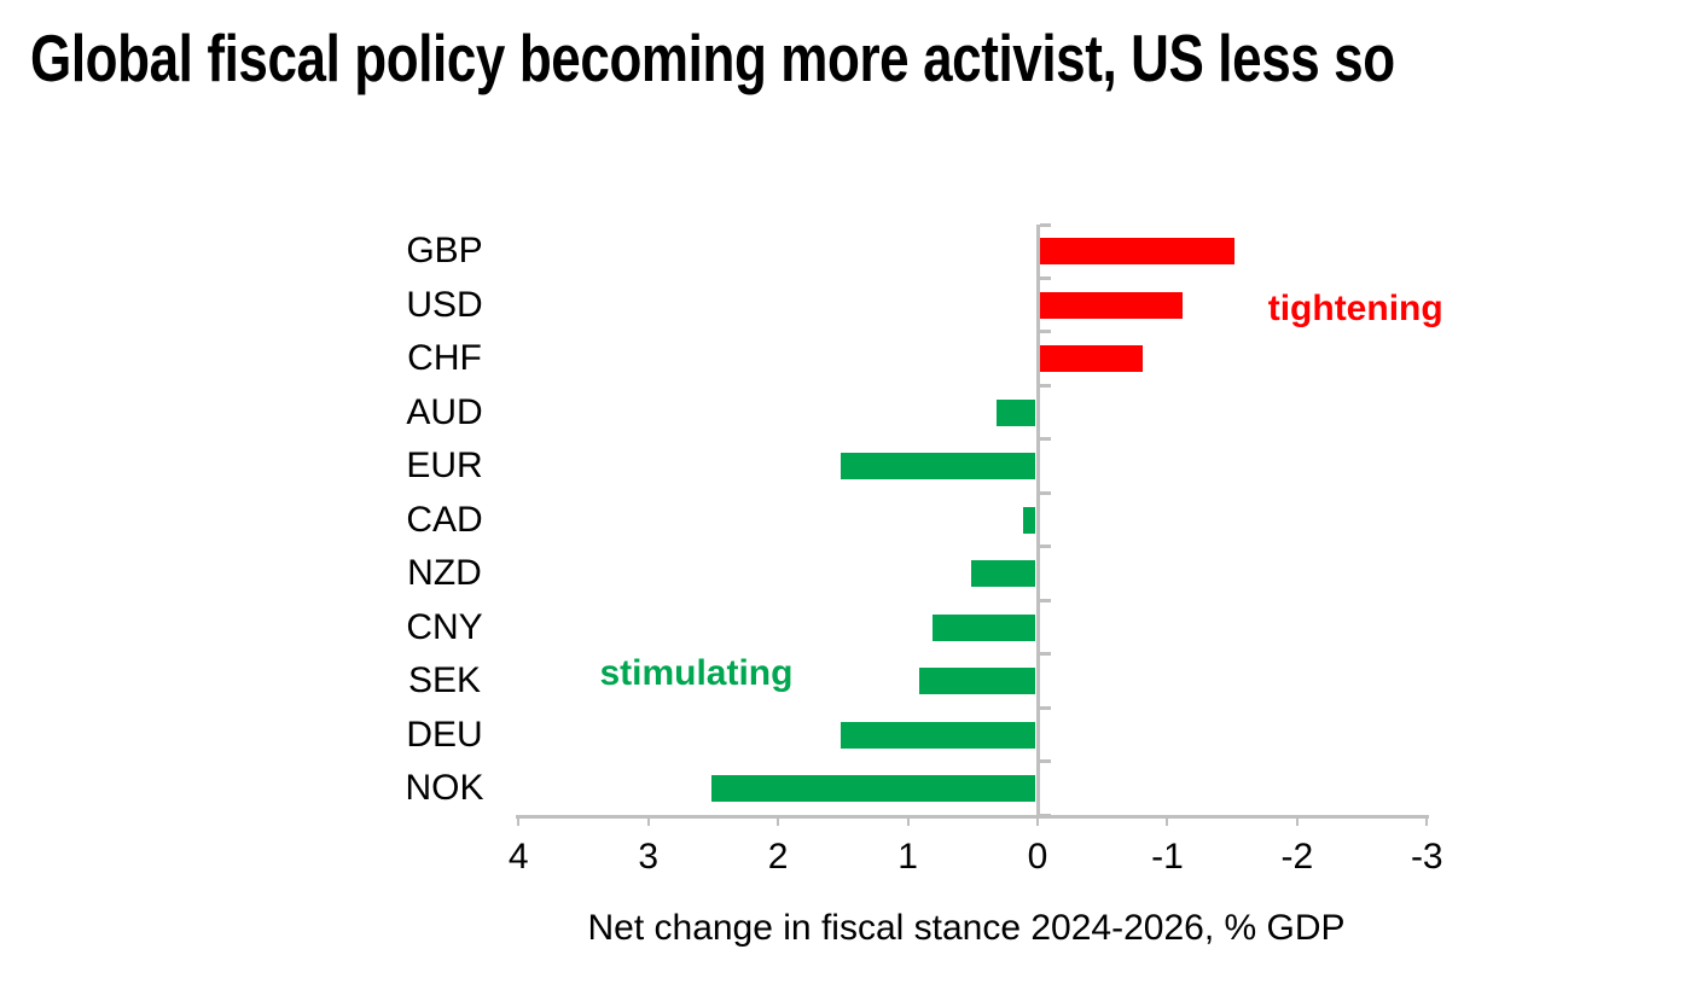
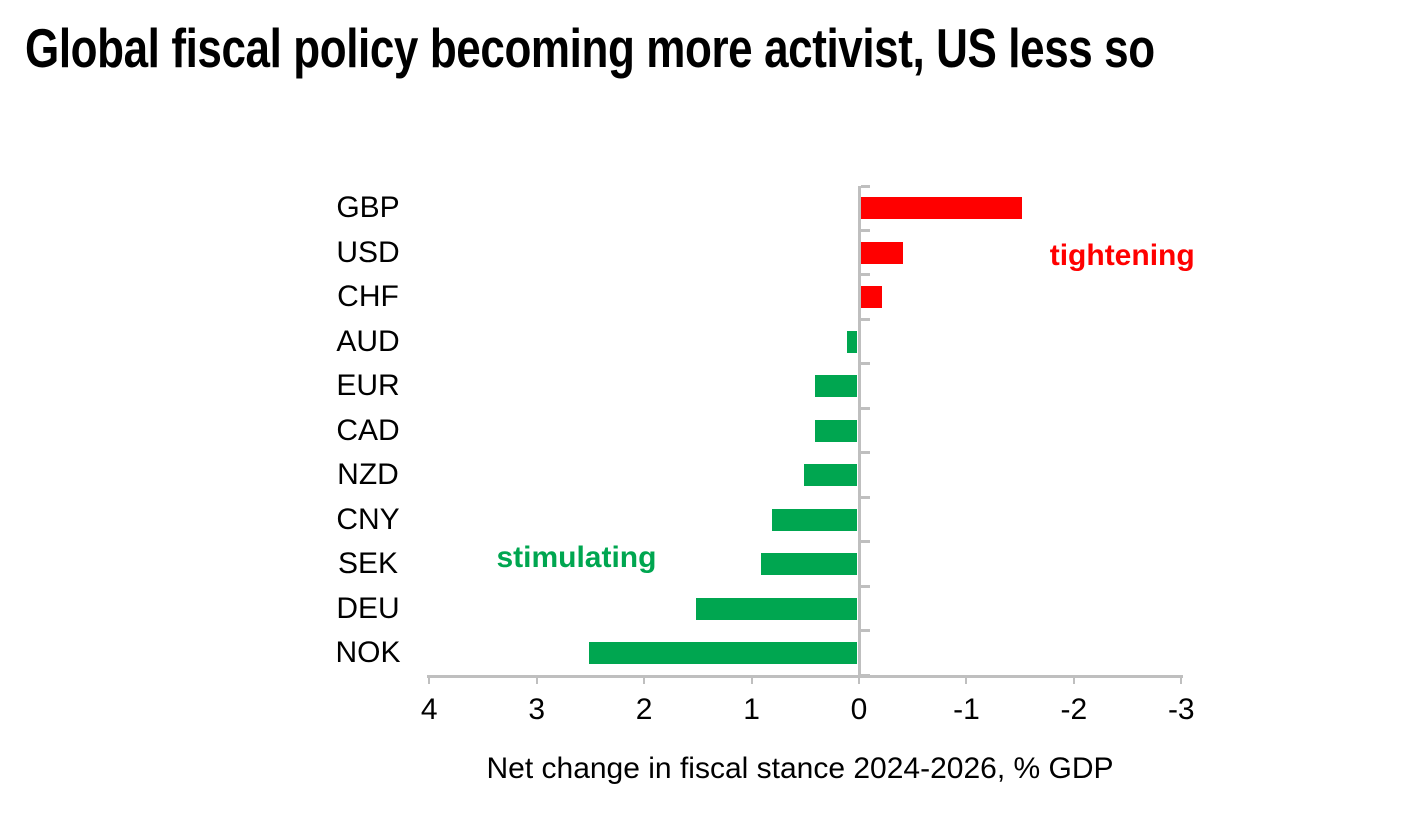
USD: -1.1 -> -0.4
CHF: -0.8 -> -0.2
AUD: 0.3 -> 0.1
EUR: 1.5 -> 0.4
CAD: 0.1 -> 0.4
